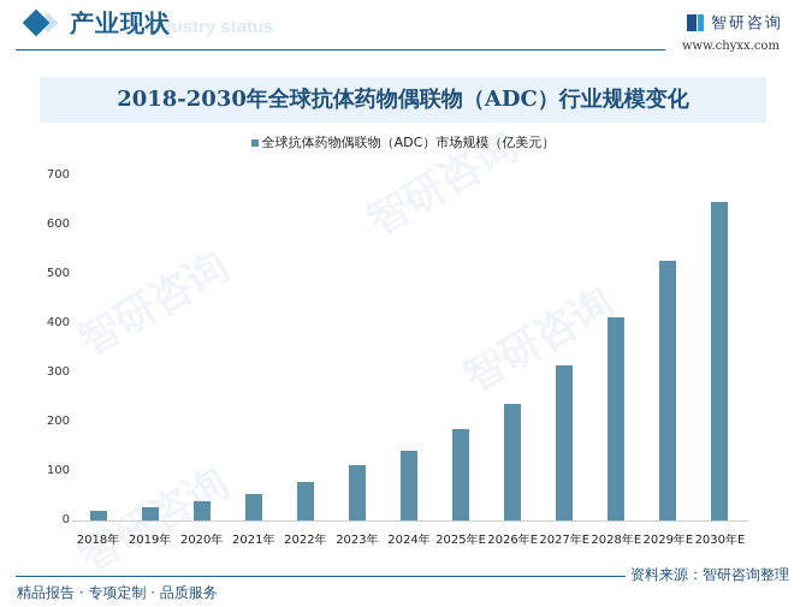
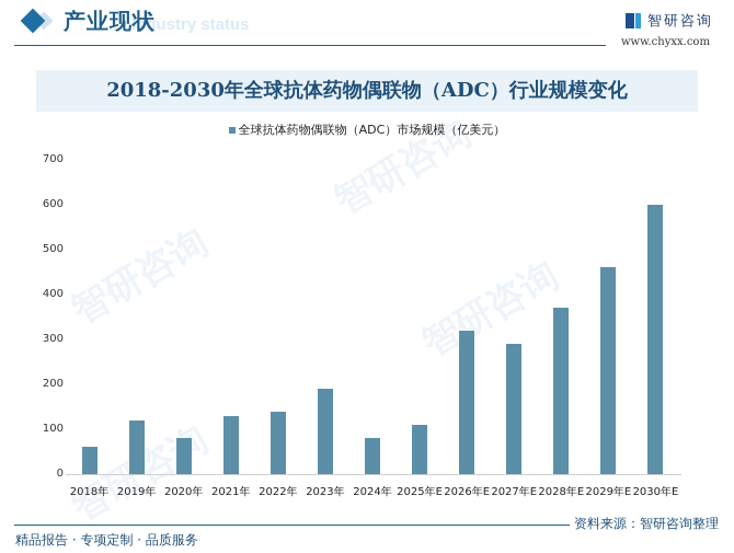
2018年: 20 -> 60
2019年: 30 -> 120
2020年: 40 -> 80
2021年: 50 -> 130
2022年: 80 -> 140
2023年: 110 -> 190
2024年: 140 -> 80
2025年E: 180 -> 110
2026年E: 240 -> 320
2027年E: 320 -> 290
2028年E: 410 -> 370
2029年E: 530 -> 460
2030年E: 650 -> 600
